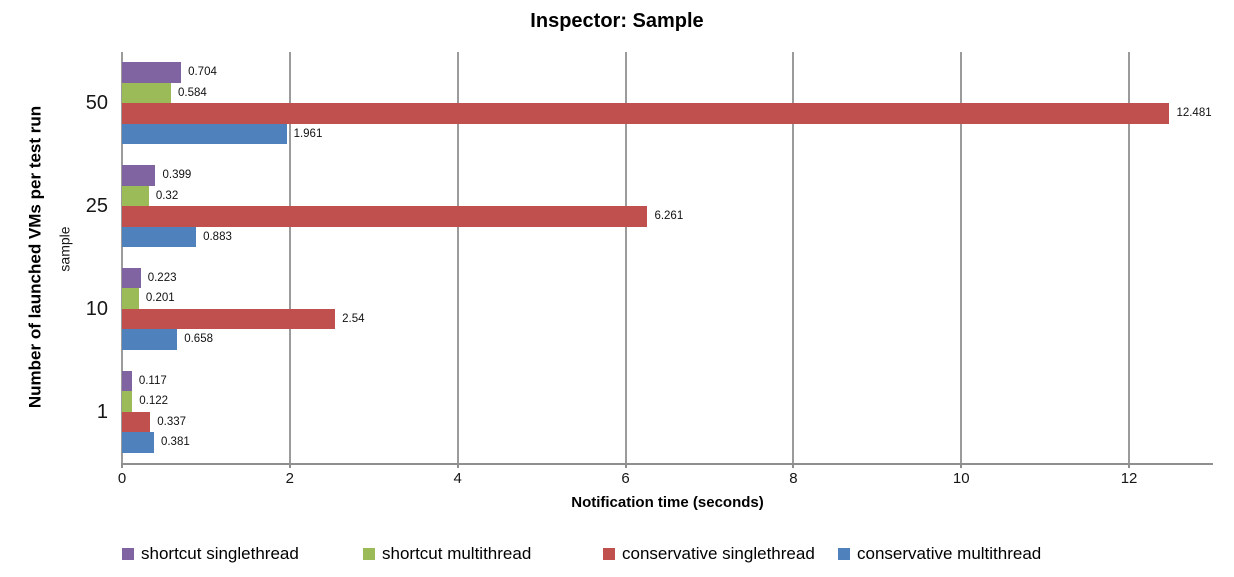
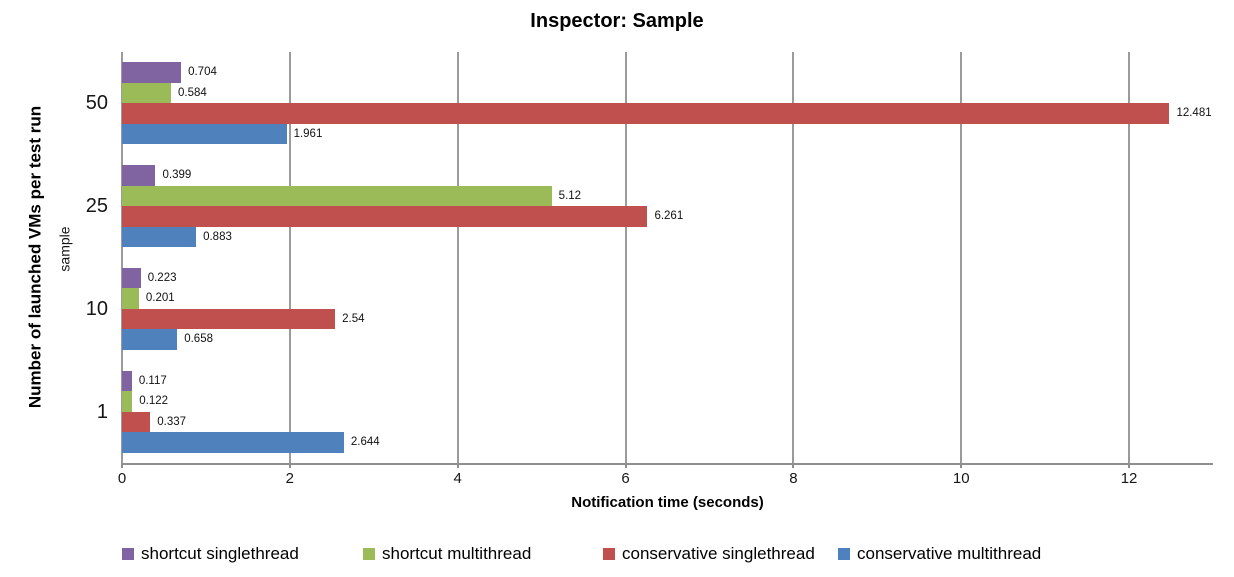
shortcut multithread/25: 0.32 -> 5.12
conservative multithread/1: 0.381 -> 2.644
